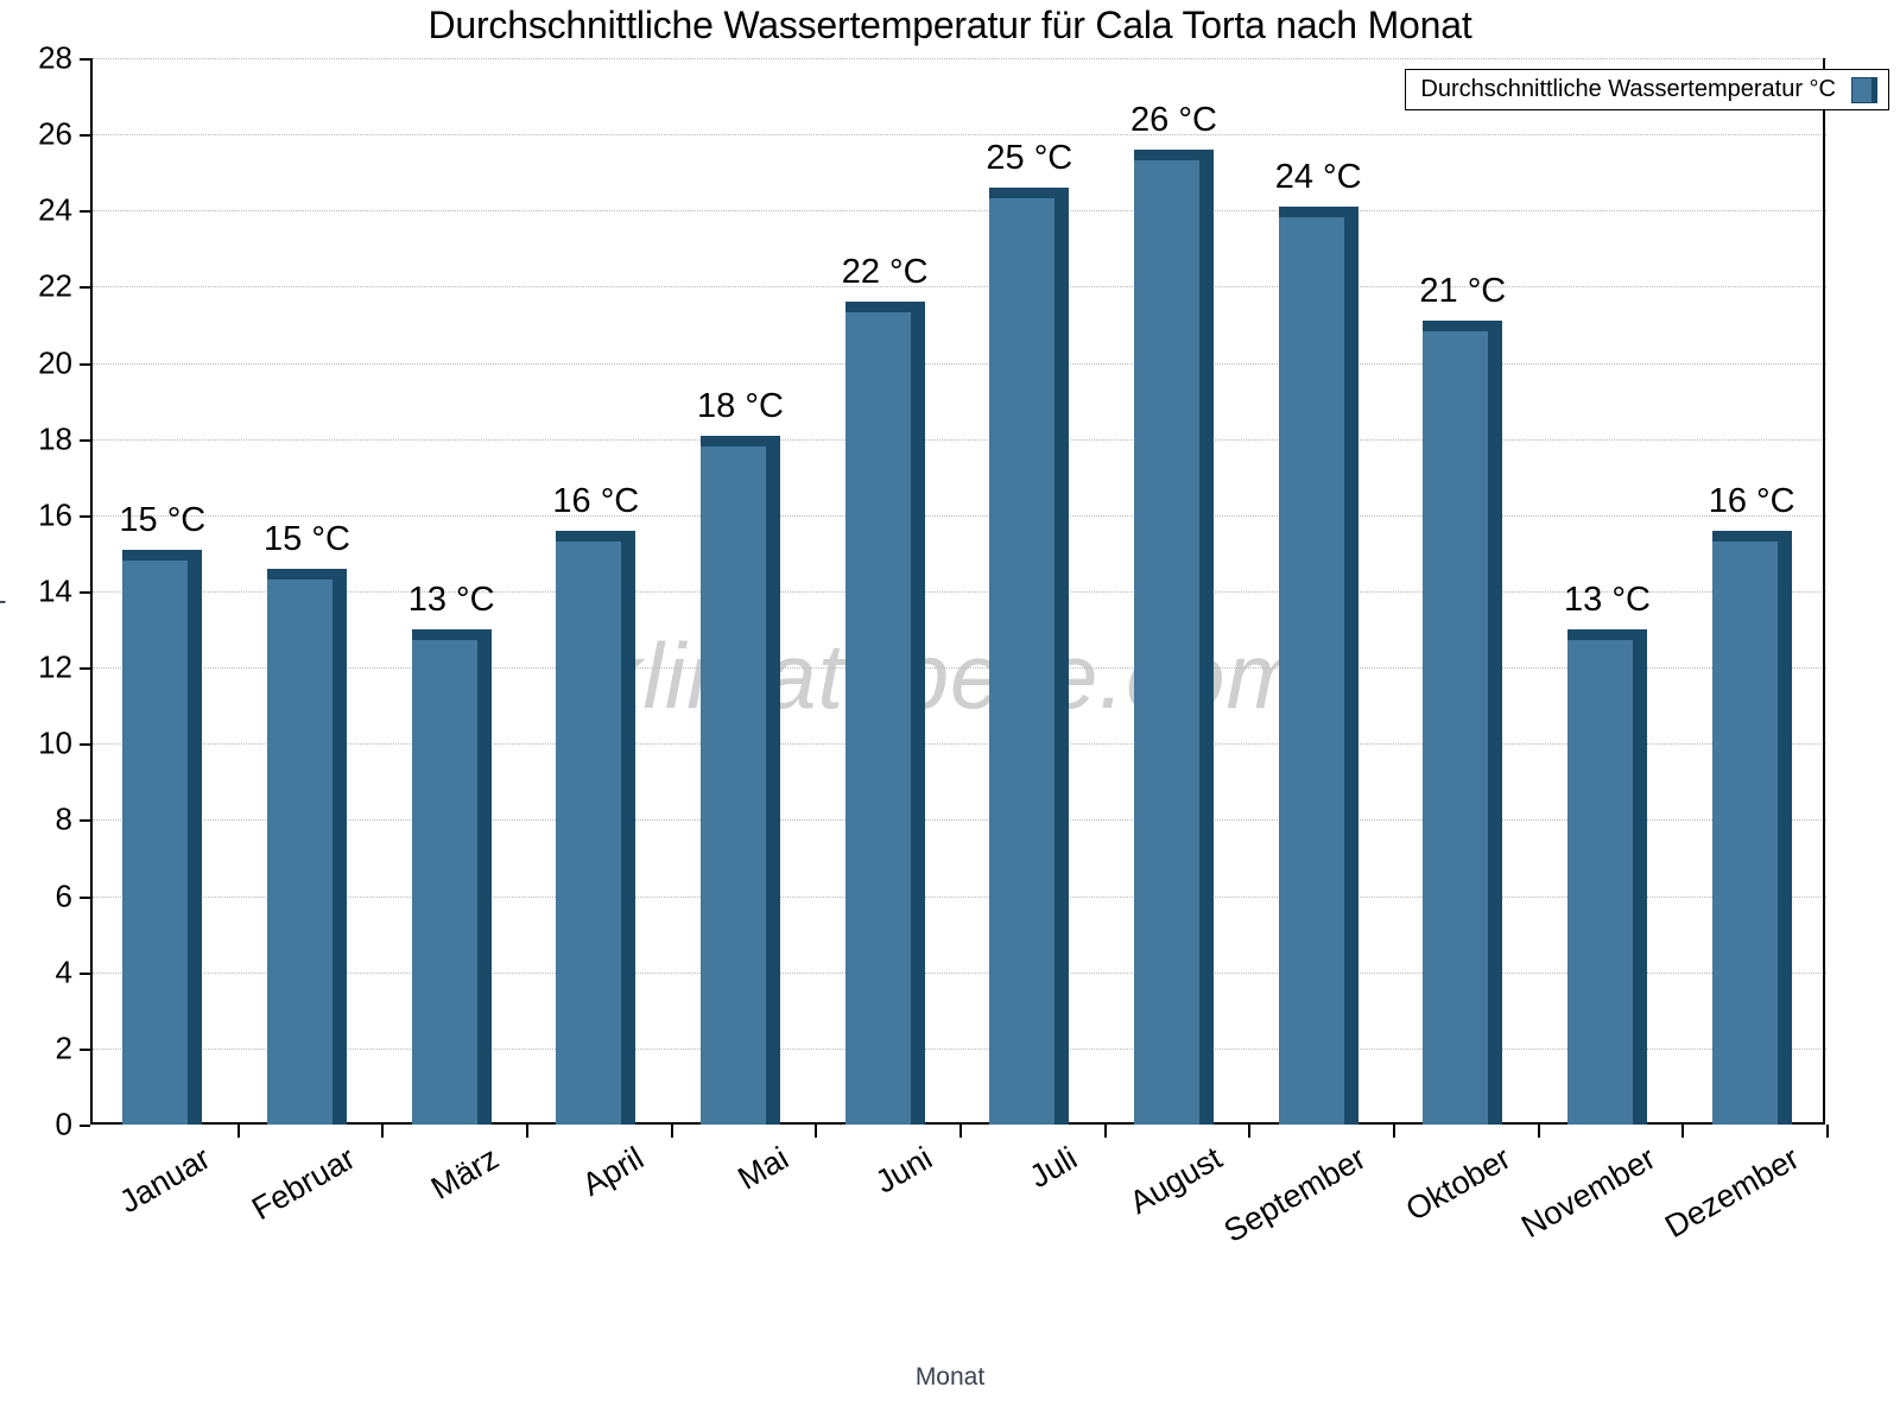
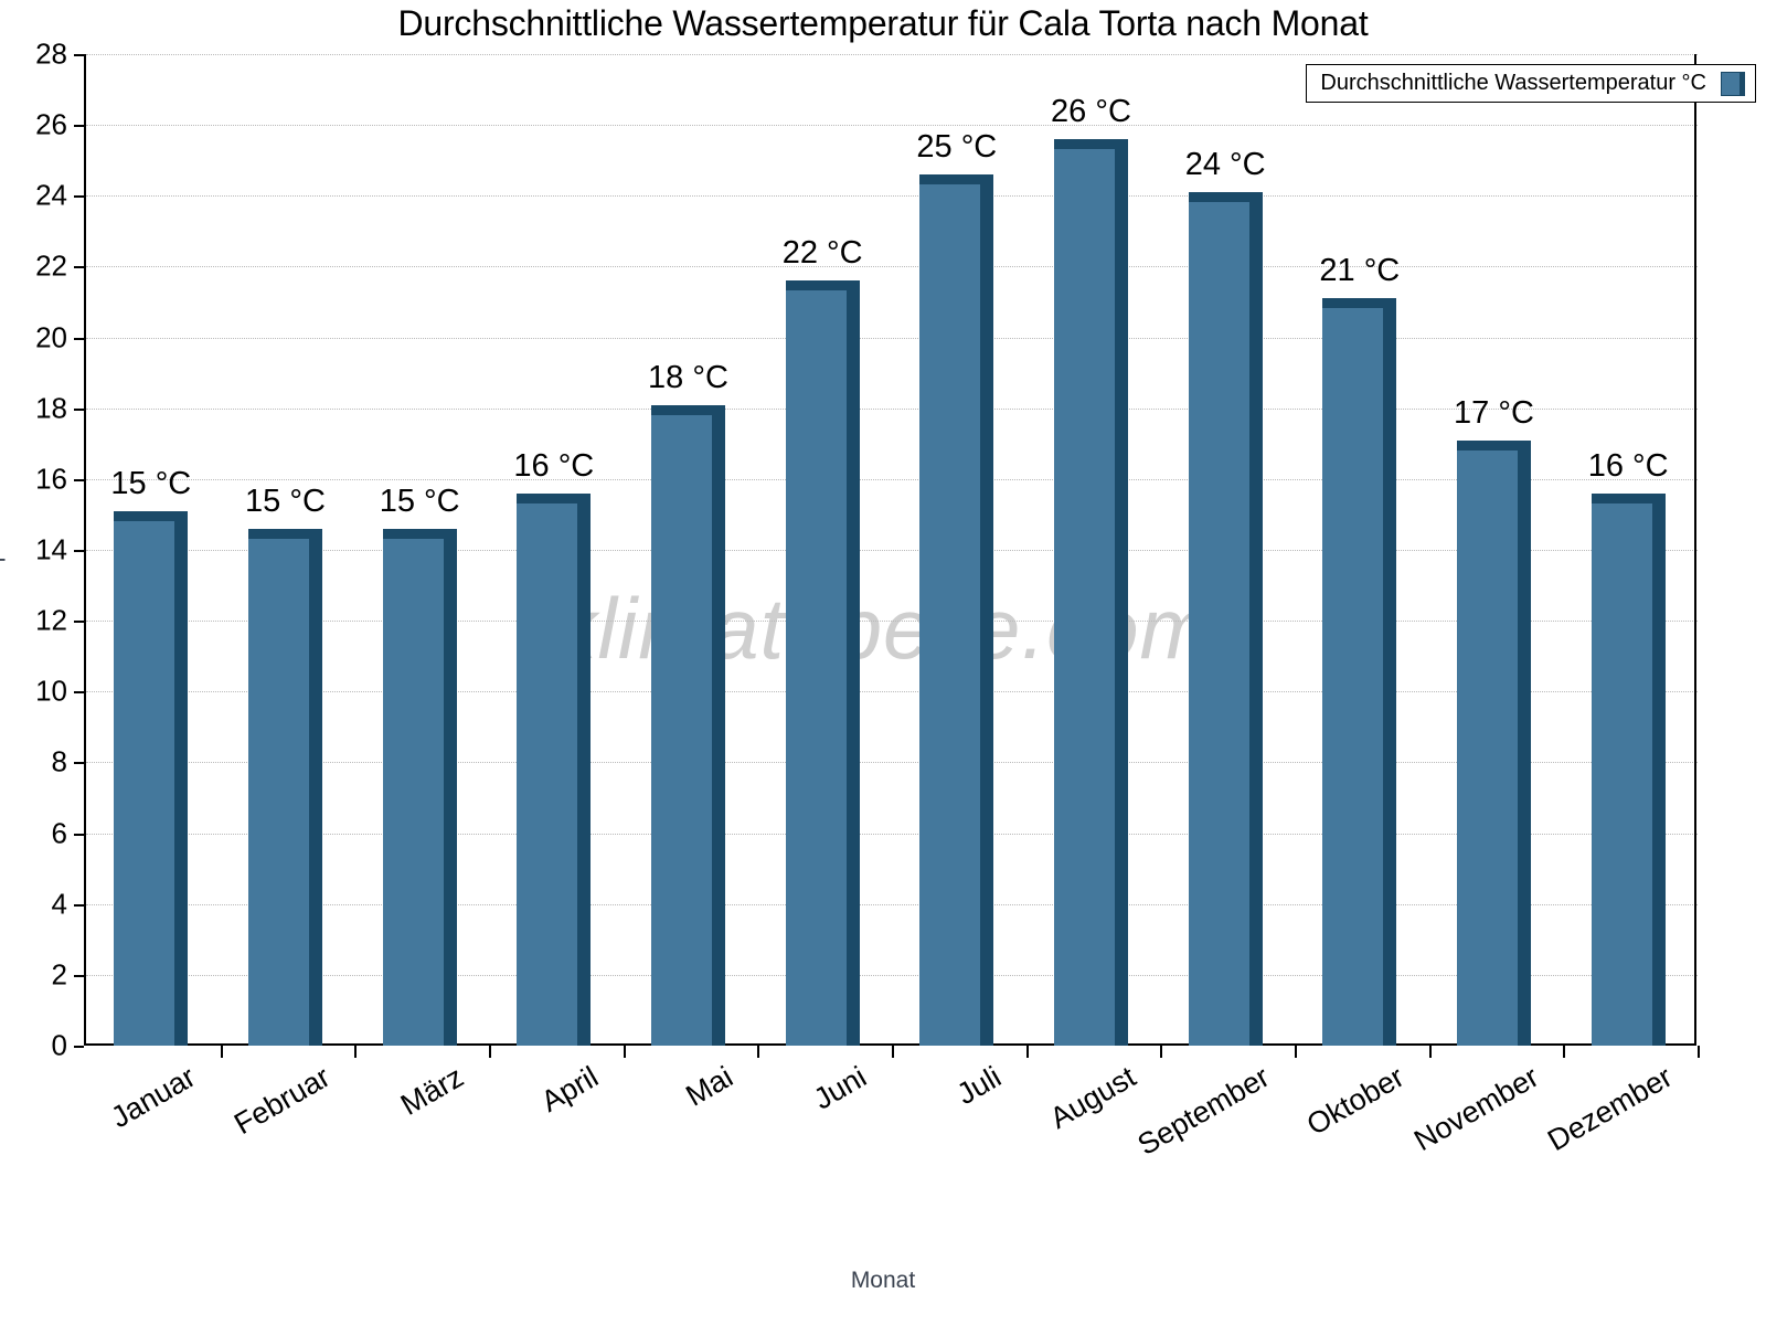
März: 13 -> 15
November: 13 -> 17
